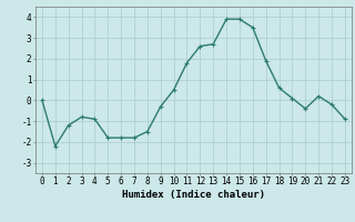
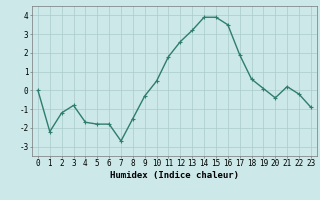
4: -0.9 -> -1.7
7: -1.8 -> -2.7
13: 2.7 -> 3.2
